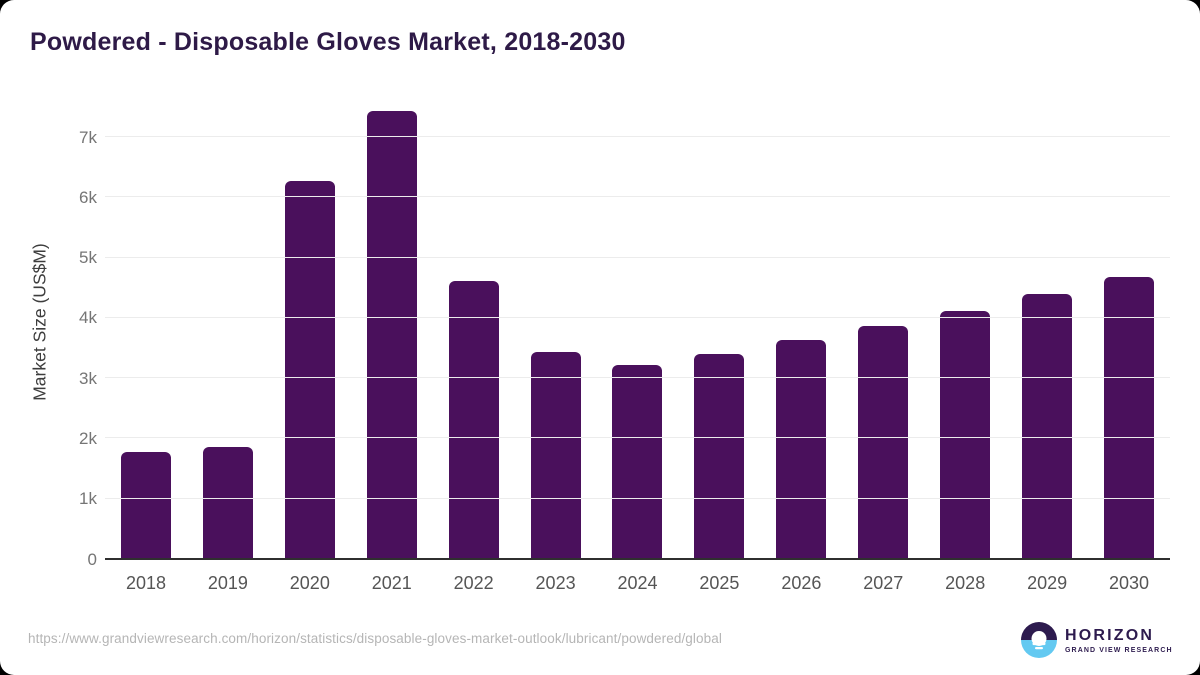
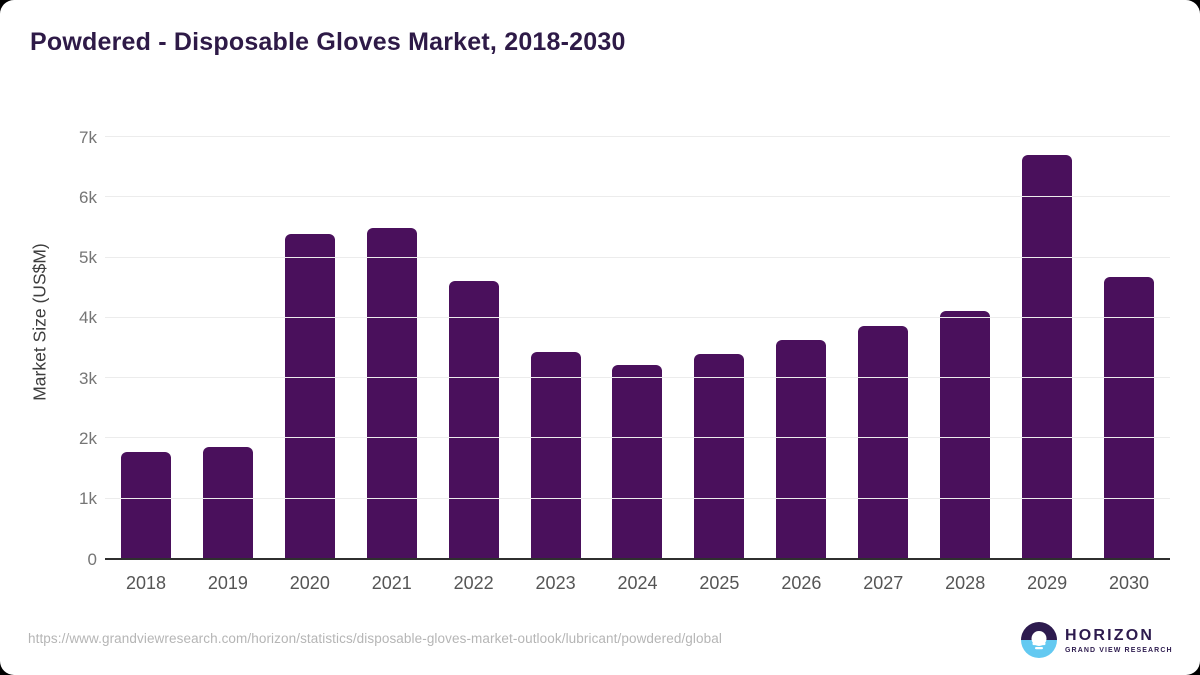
2020: 6.3k -> 5.4k
2021: 7.4k -> 5.5k
2029: 4.4k -> 6.7k
